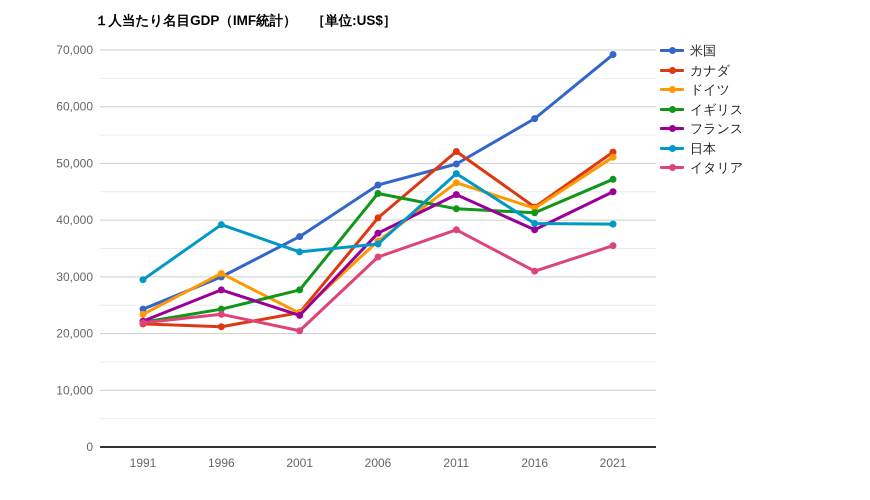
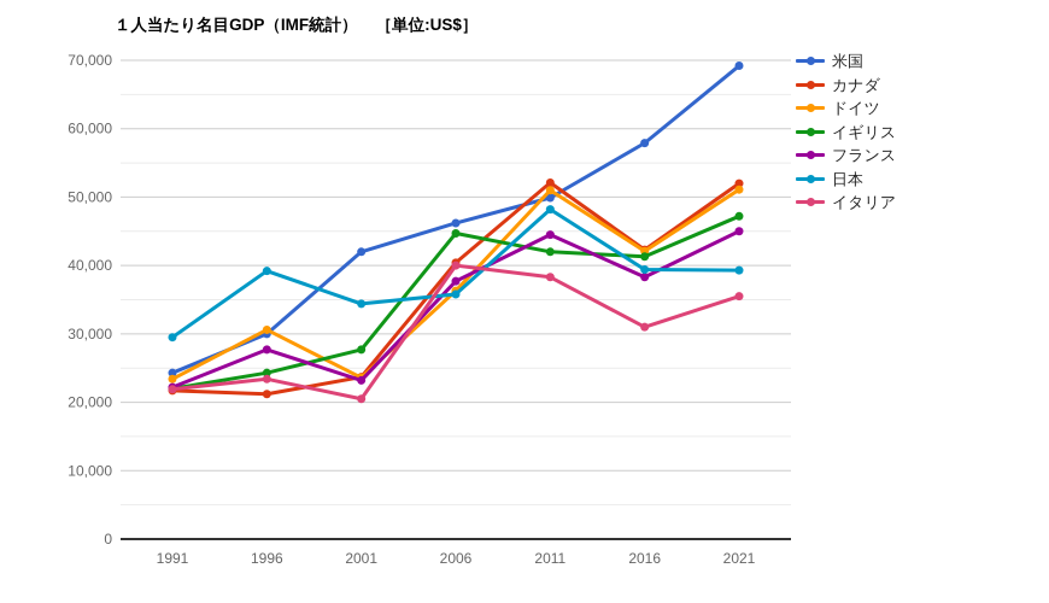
米国/2001: 37000 -> 42000
イタリア/2006: 34000 -> 40000
ドイツ/2011: 47000 -> 51000
